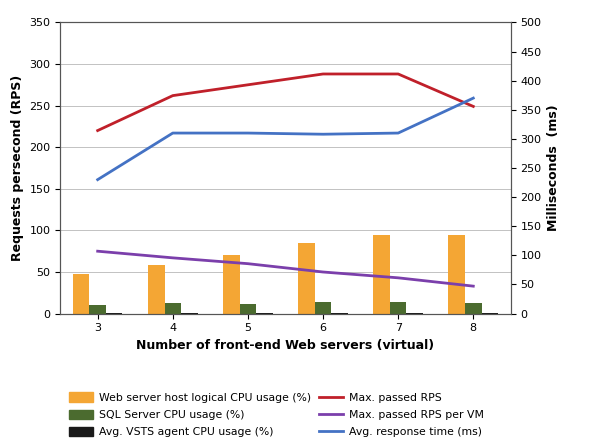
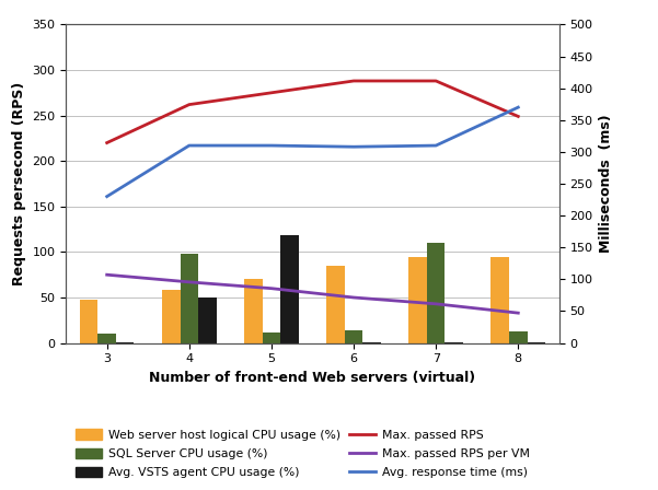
SQL Server CPU usage (%)/4: 13 -> 98
Avg. VSTS agent CPU usage (%)/4: 1 -> 50
Avg. VSTS agent CPU usage (%)/5: 1 -> 118
SQL Server CPU usage (%)/7: 14 -> 110
